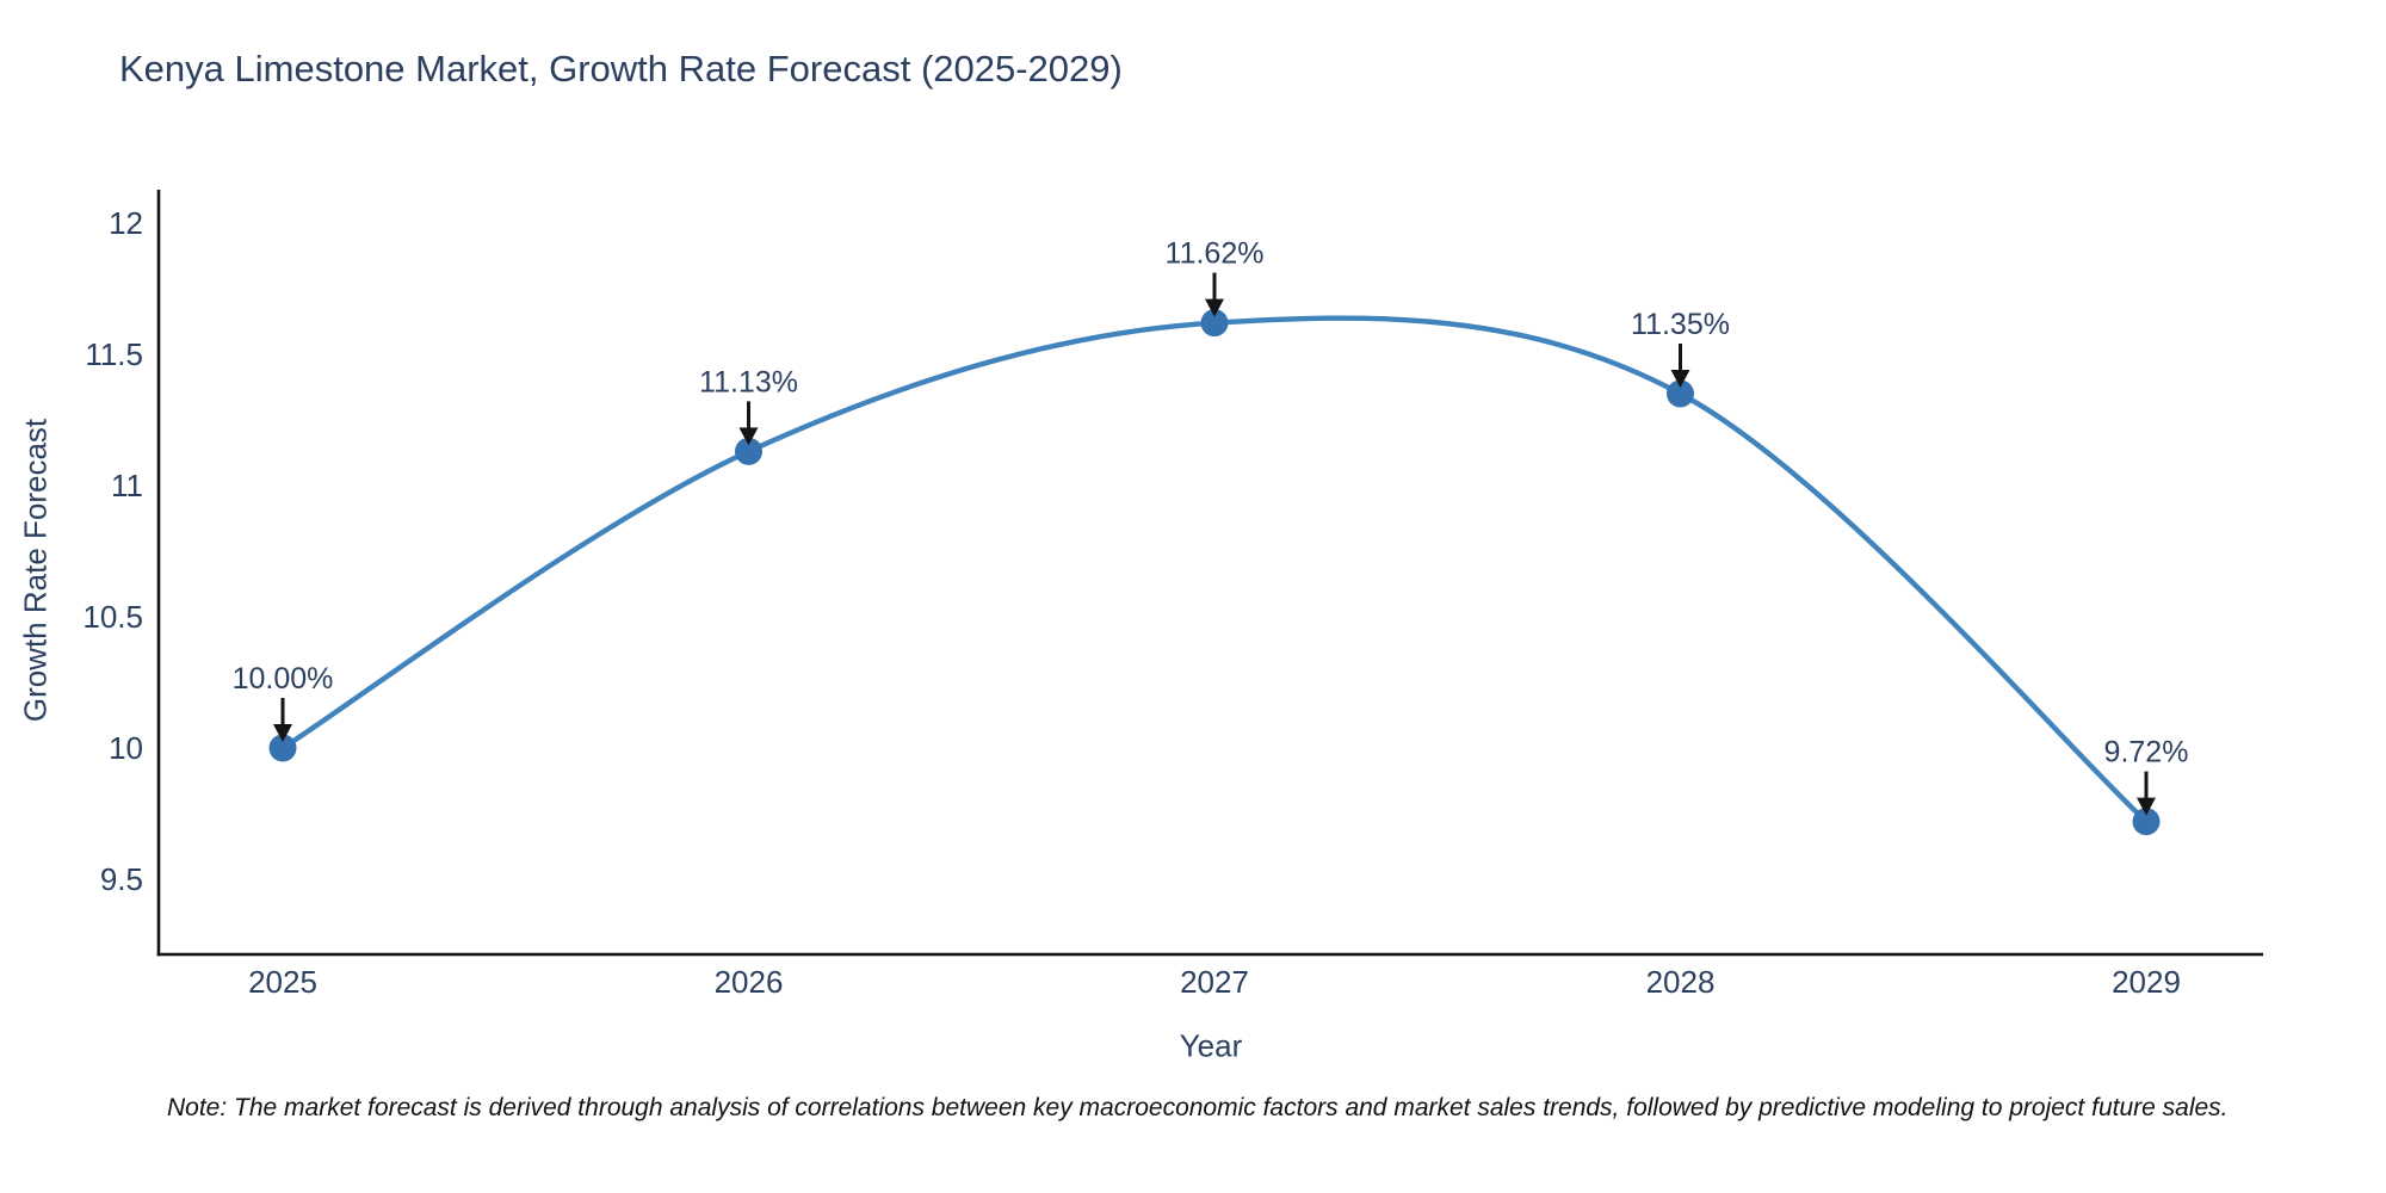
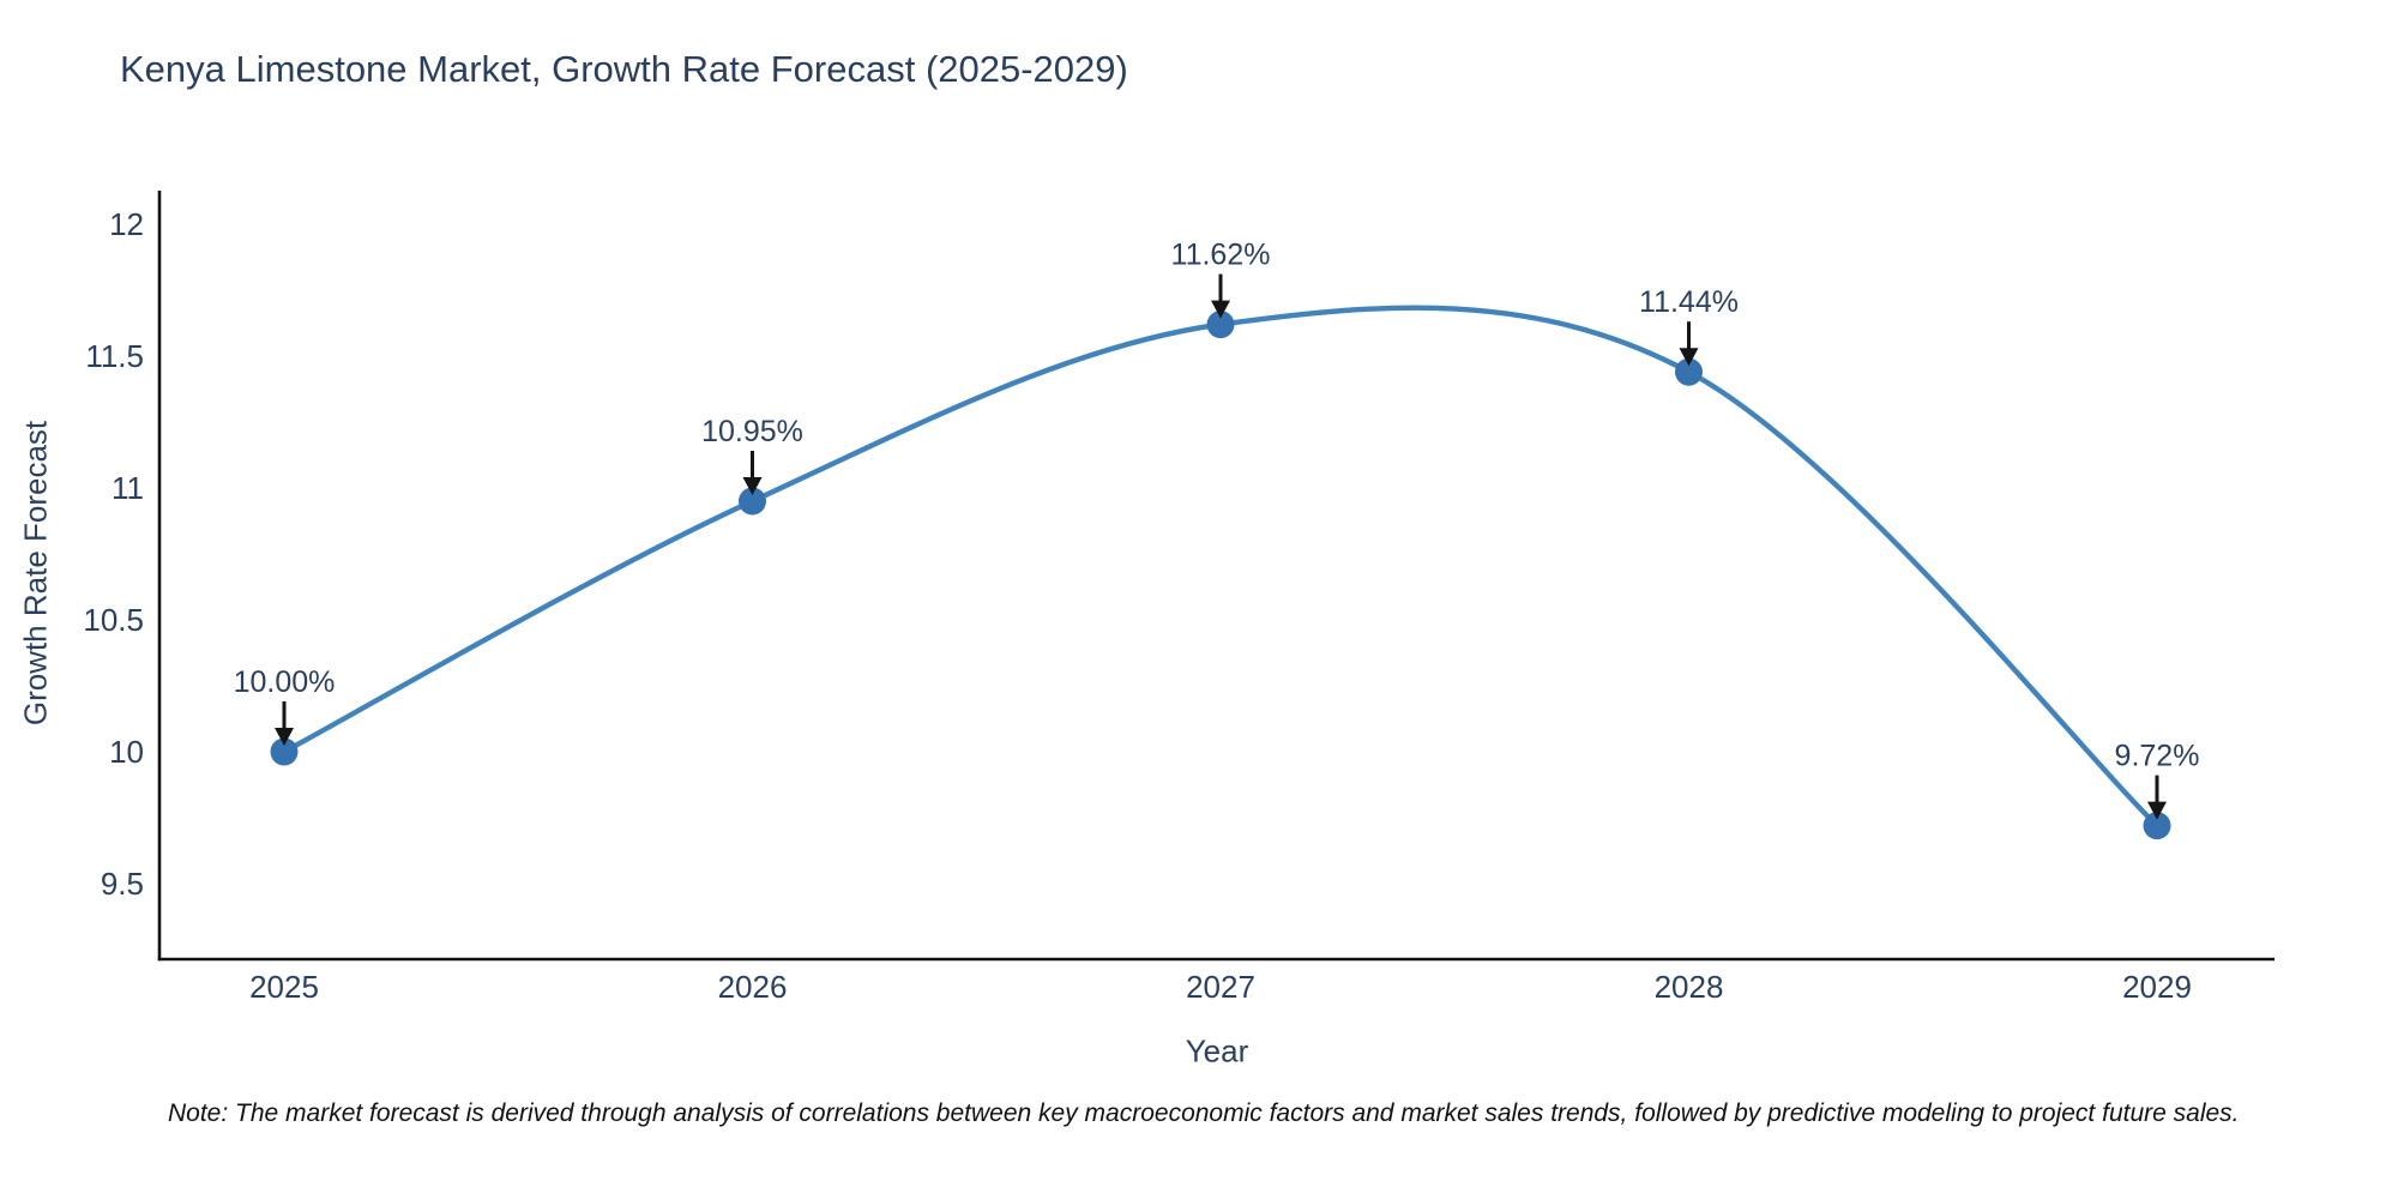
2026: 11.13% -> 10.95%
2028: 11.35% -> 11.44%
